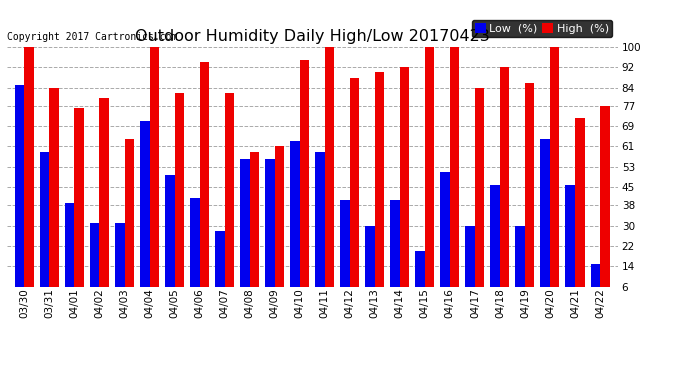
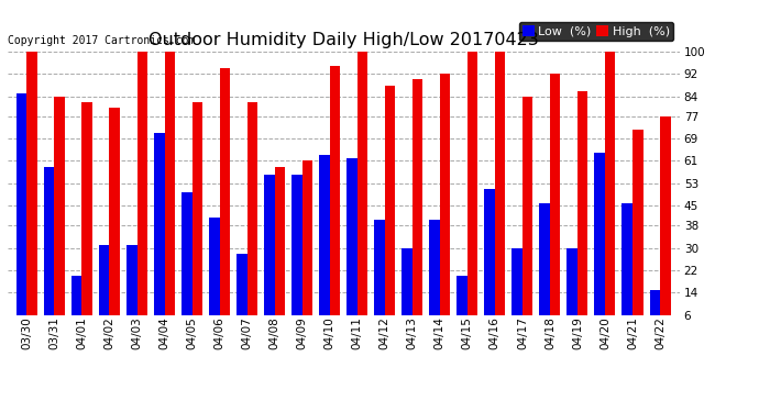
Low (%)/04/01: 39 -> 20
High (%)/04/01: 76 -> 82
High (%)/04/03: 64 -> 100
Low (%)/04/11: 59 -> 62
